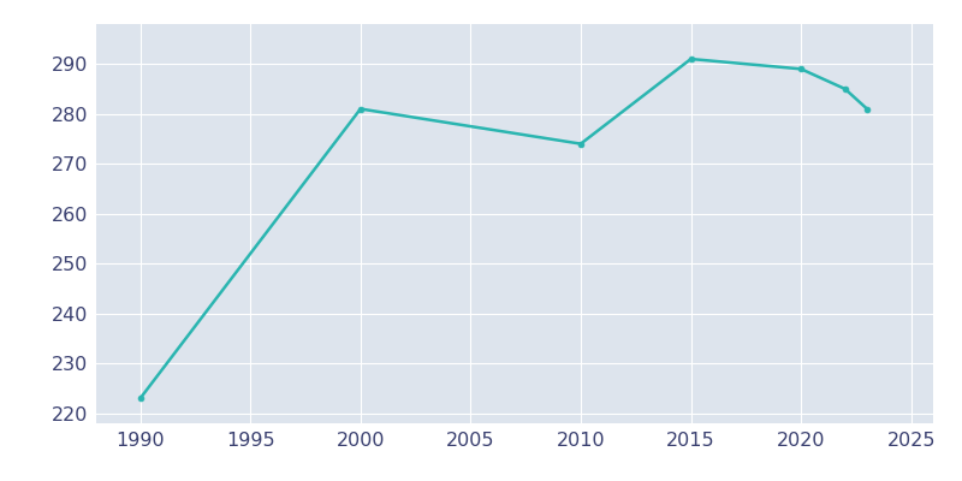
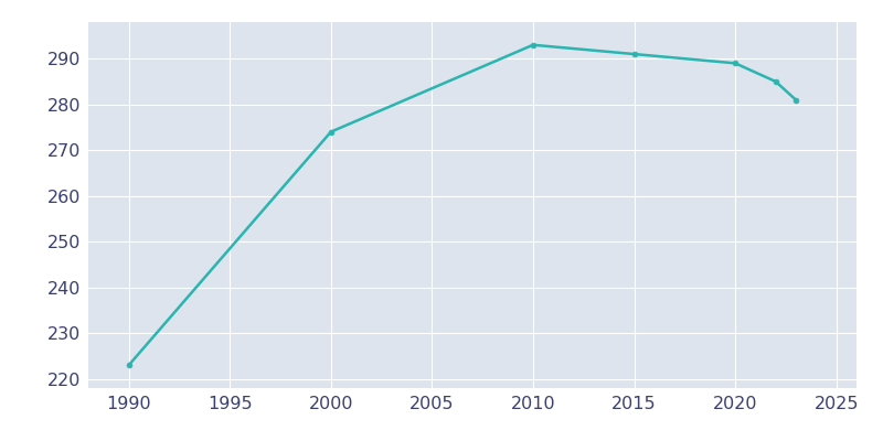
2000: 281 -> 274
2010: 274 -> 293
